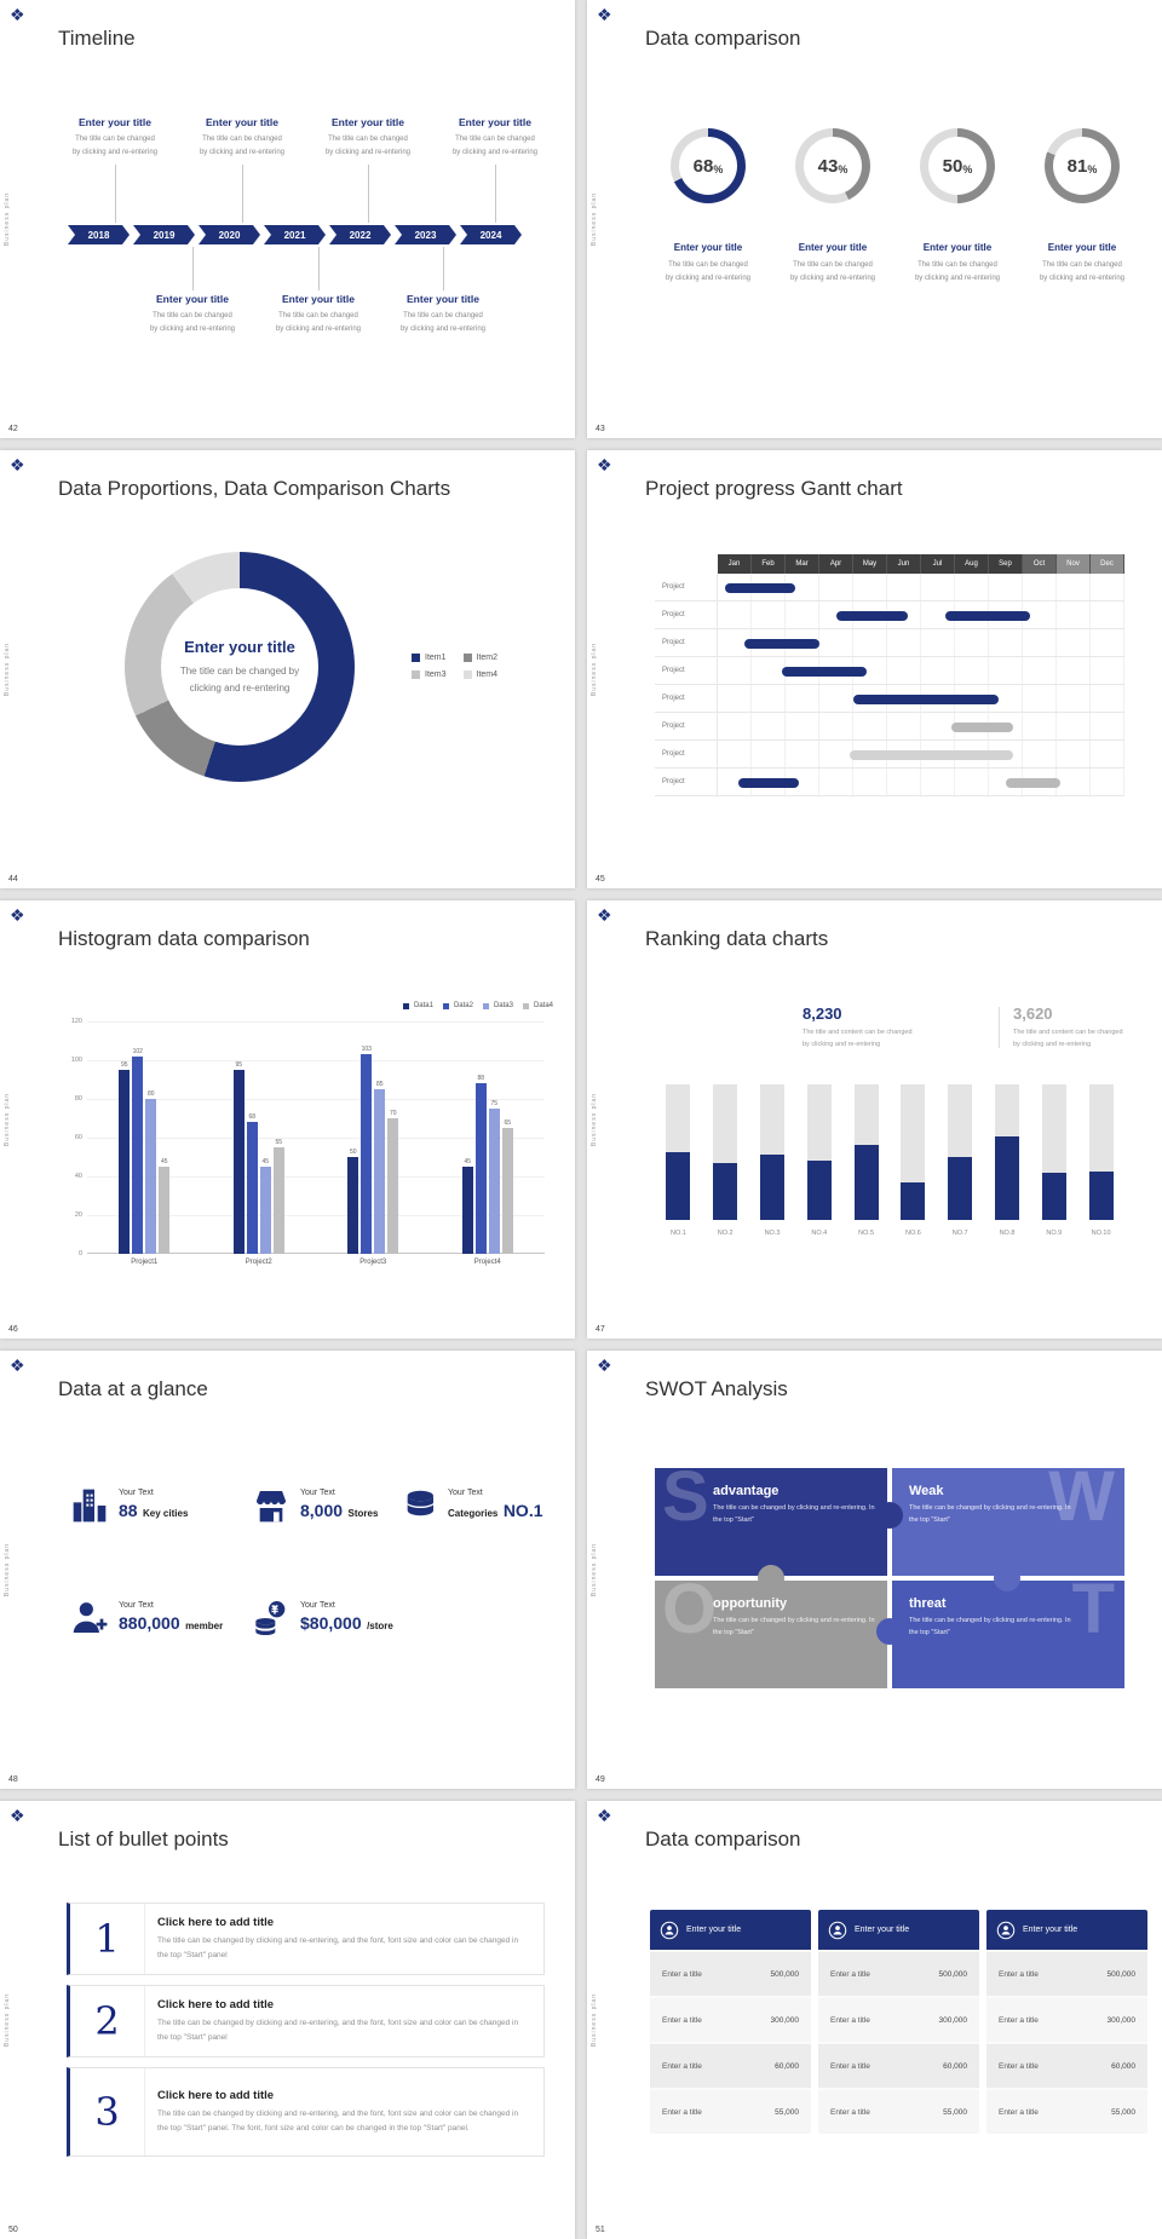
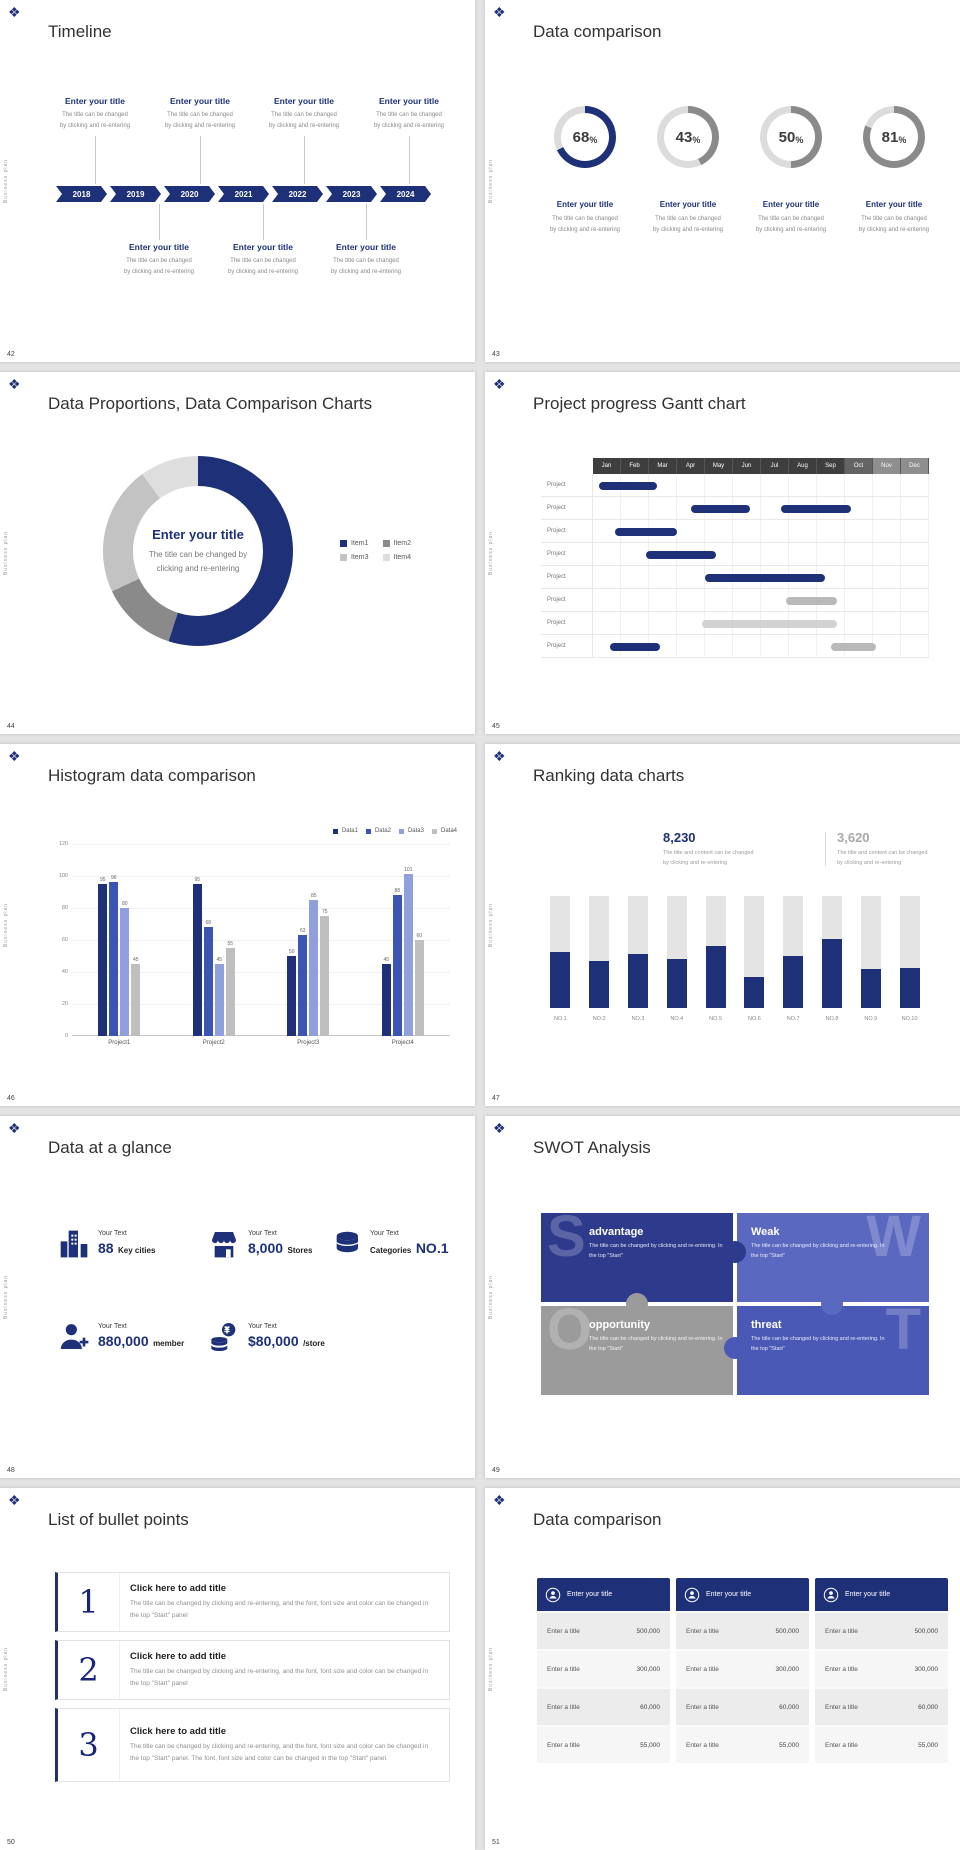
Histogram data comparison/Data2/Project1: 102 -> 96
Histogram data comparison/Data2/Project3: 103 -> 63
Histogram data comparison/Data4/Project3: 70 -> 75
Histogram data comparison/Data3/Project4: 75 -> 101
Histogram data comparison/Data4/Project4: 65 -> 60
